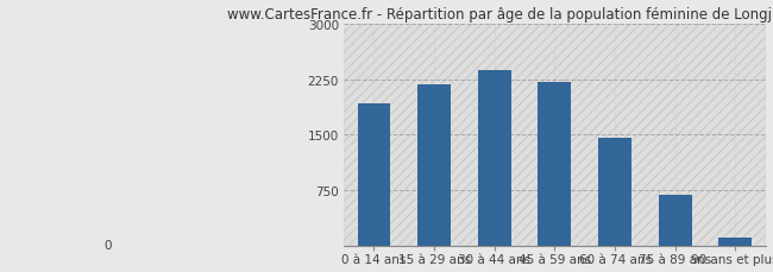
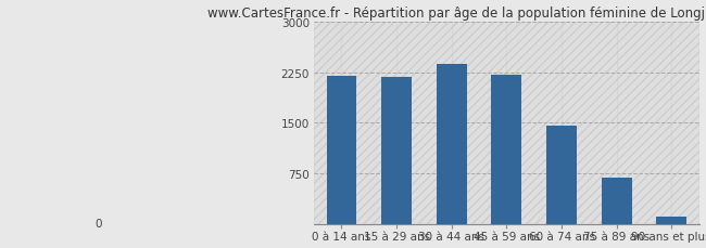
0 à 14 ans: 1920 -> 2190
